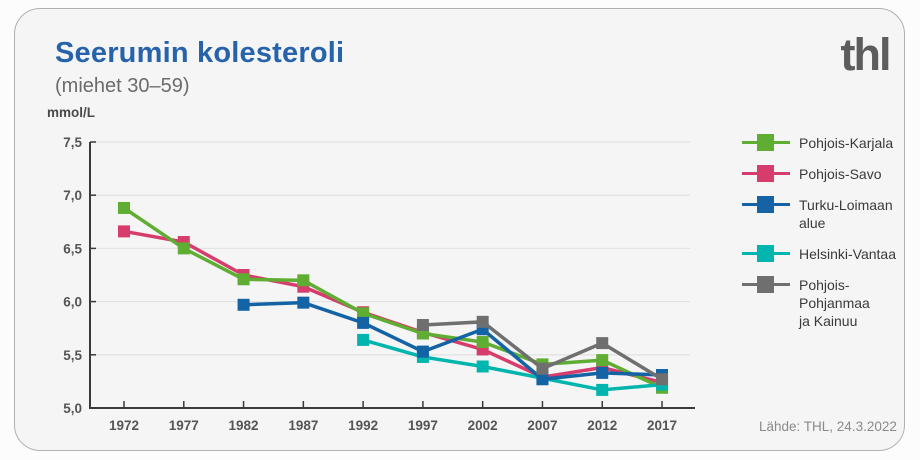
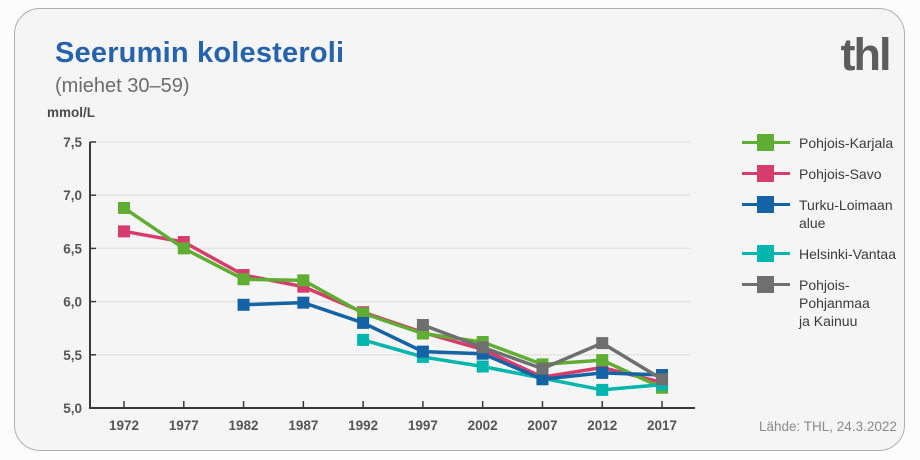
Turku-Loimaan alue/2002: 5,74 -> 5,51
Pohjois-Pohjanmaa ja Kainuu/2002: 5,81 -> 5,57
